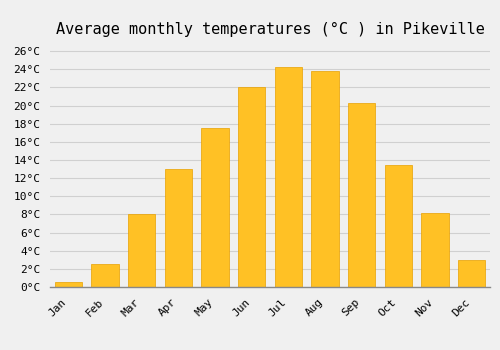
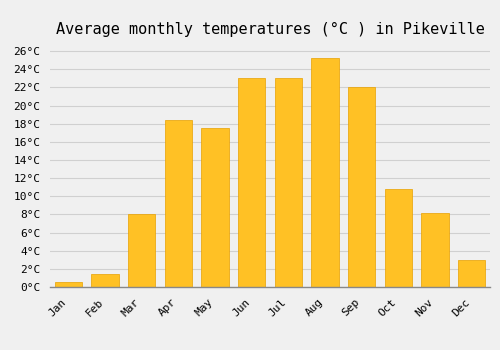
Feb: 2.5°C -> 1.4°C
Apr: 13.0°C -> 18.4°C
Jun: 22.0°C -> 23.0°C
Jul: 24.2°C -> 23.0°C
Aug: 23.8°C -> 25.2°C
Sep: 20.3°C -> 22.0°C
Oct: 13.5°C -> 10.8°C
